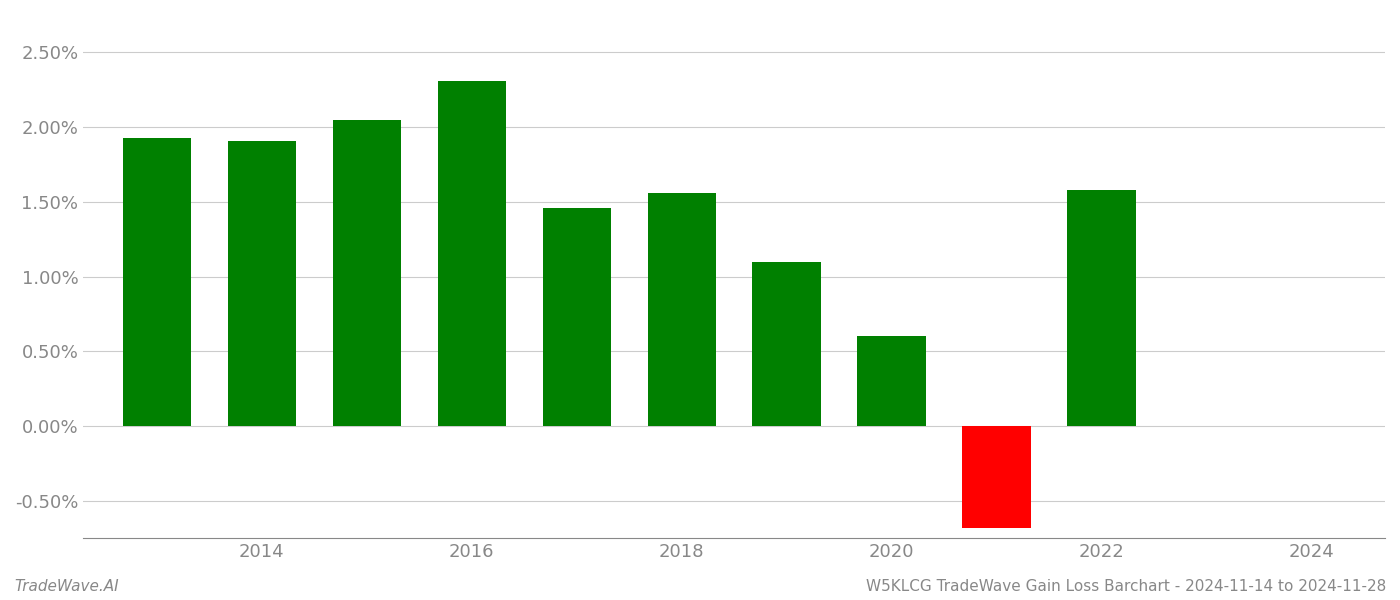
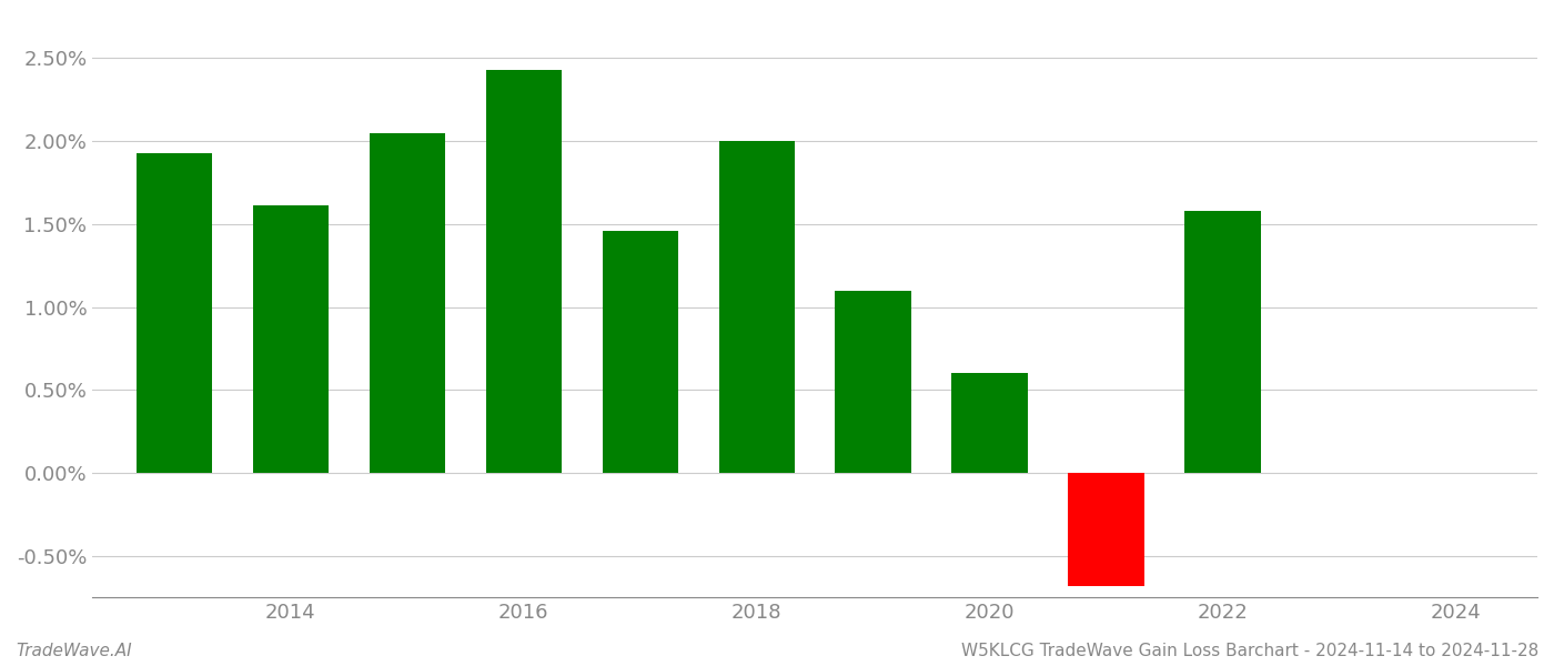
2014: 1.91% -> 1.61%
2016: 2.31% -> 2.43%
2018: 1.56% -> 2.00%
